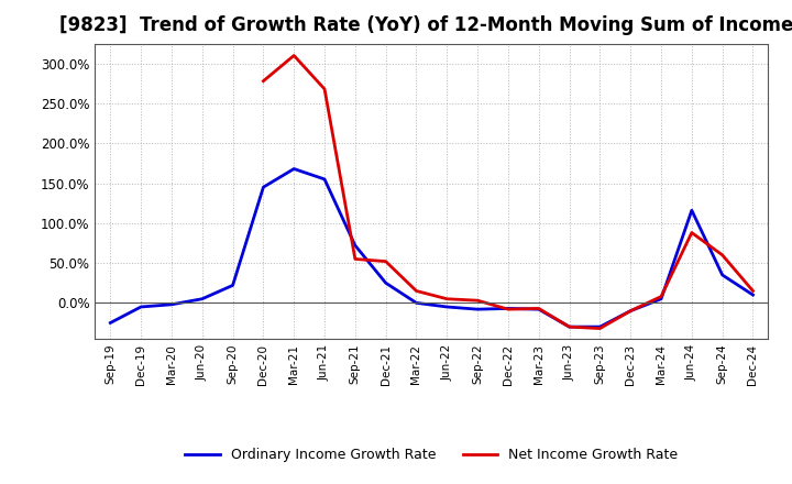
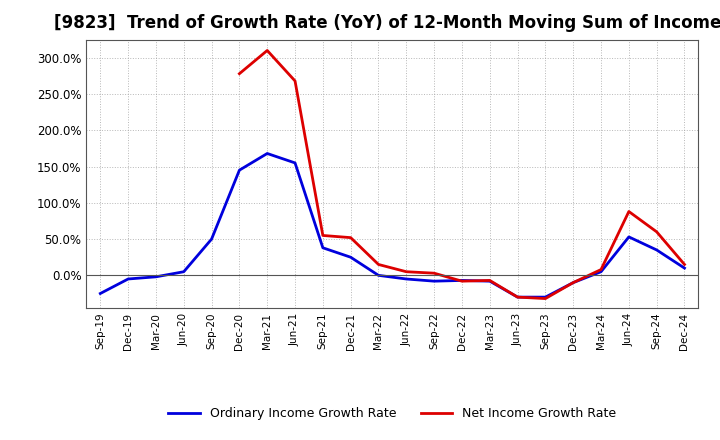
Ordinary Income Growth Rate/Sep-20: 22% -> 50%
Ordinary Income Growth Rate/Sep-21: 72% -> 38%
Ordinary Income Growth Rate/Jun-24: 116% -> 53%
